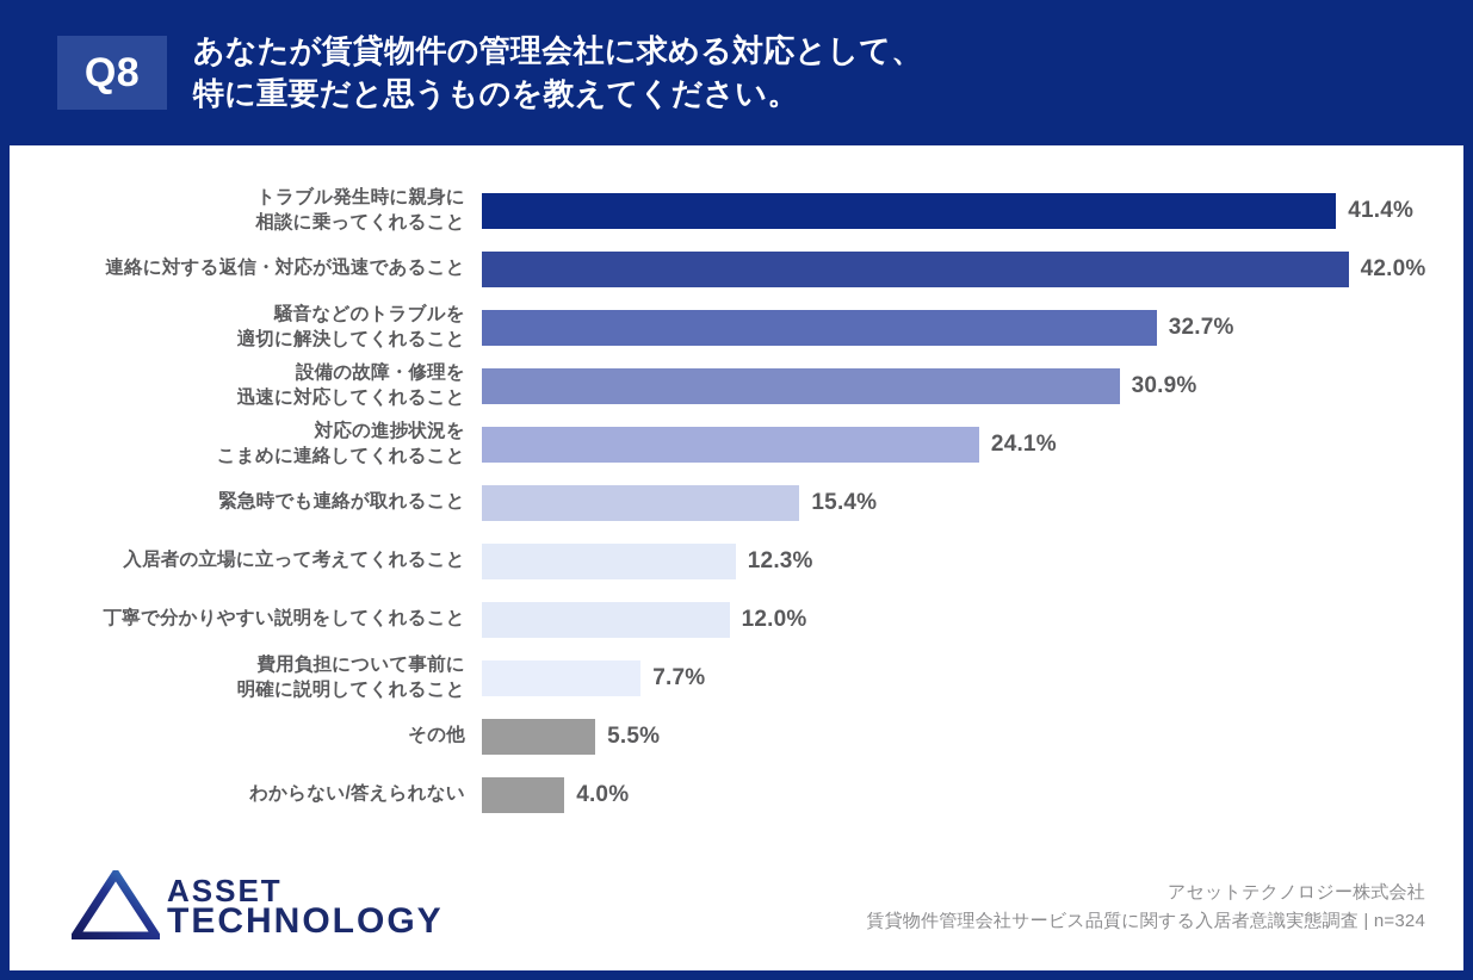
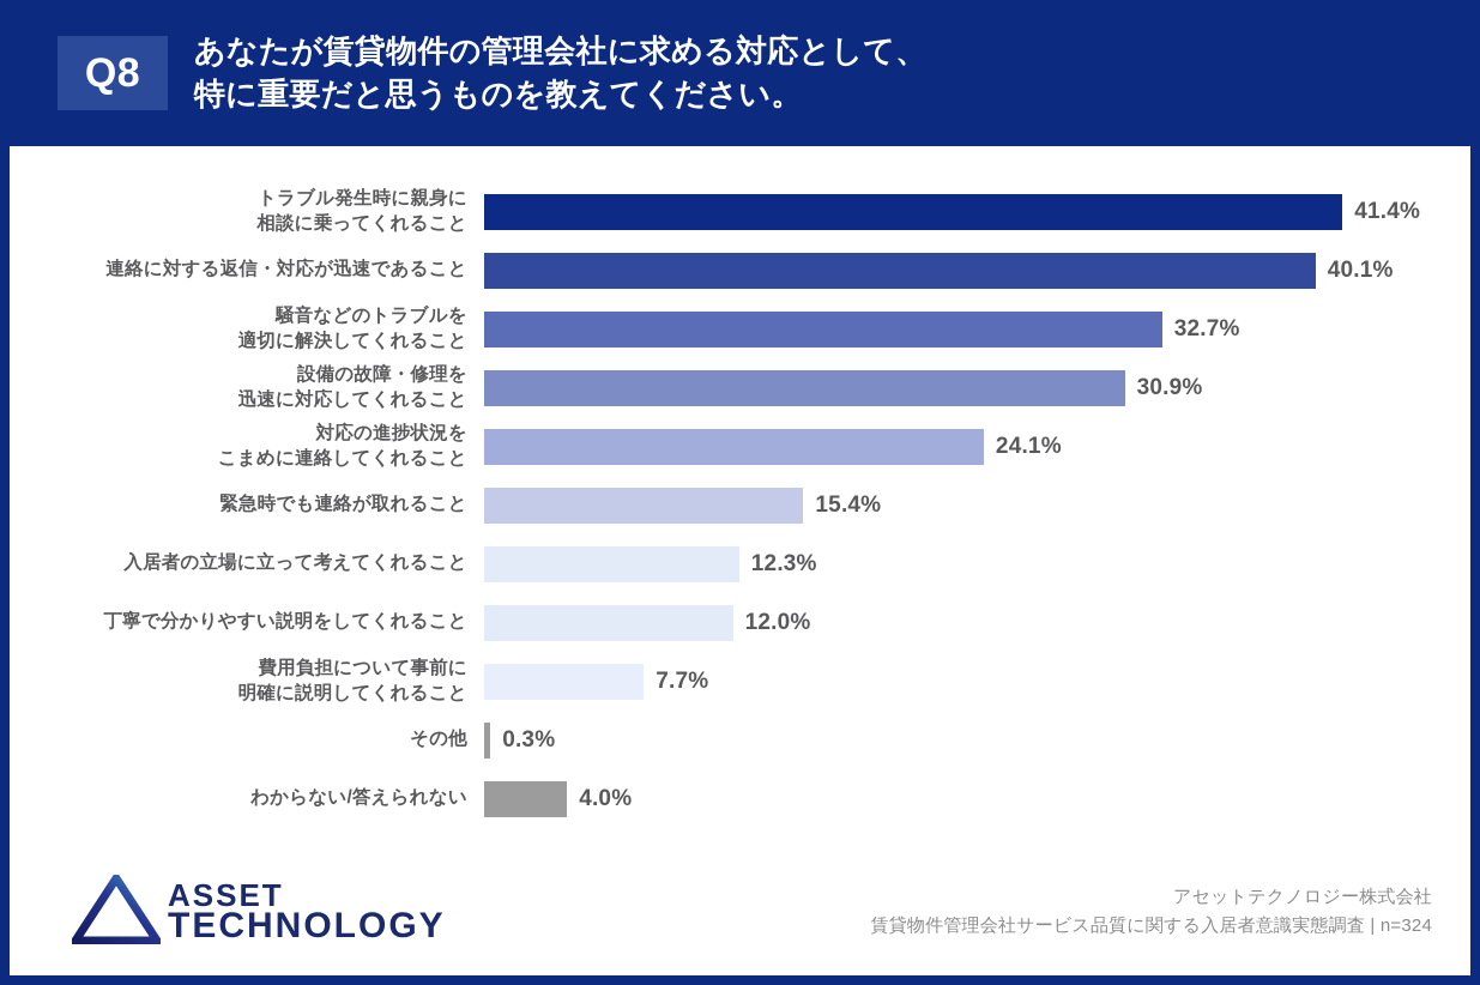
連絡に対する返信・対応が迅速であること: 42.0% -> 40.1%
その他: 5.5% -> 0.3%
